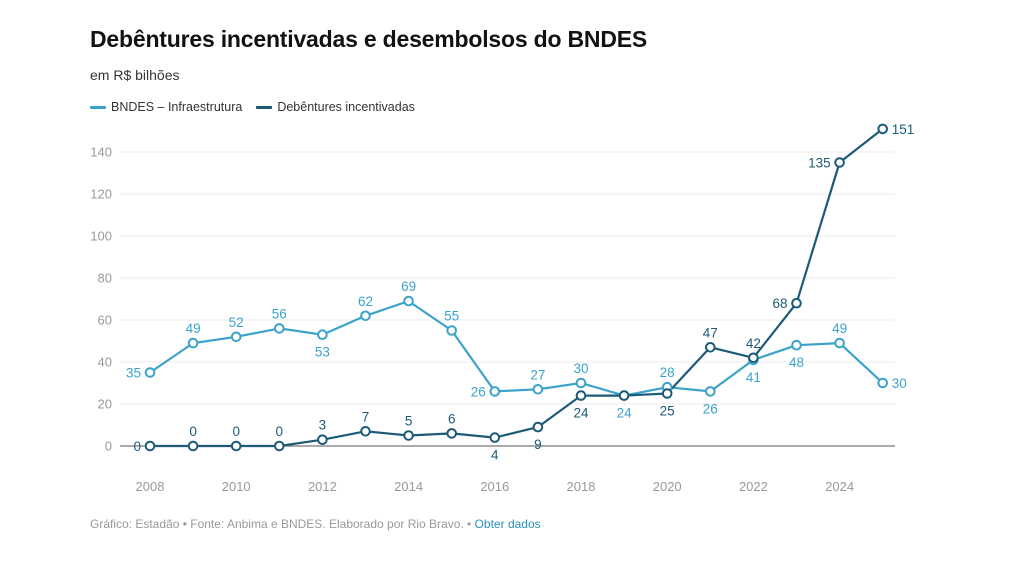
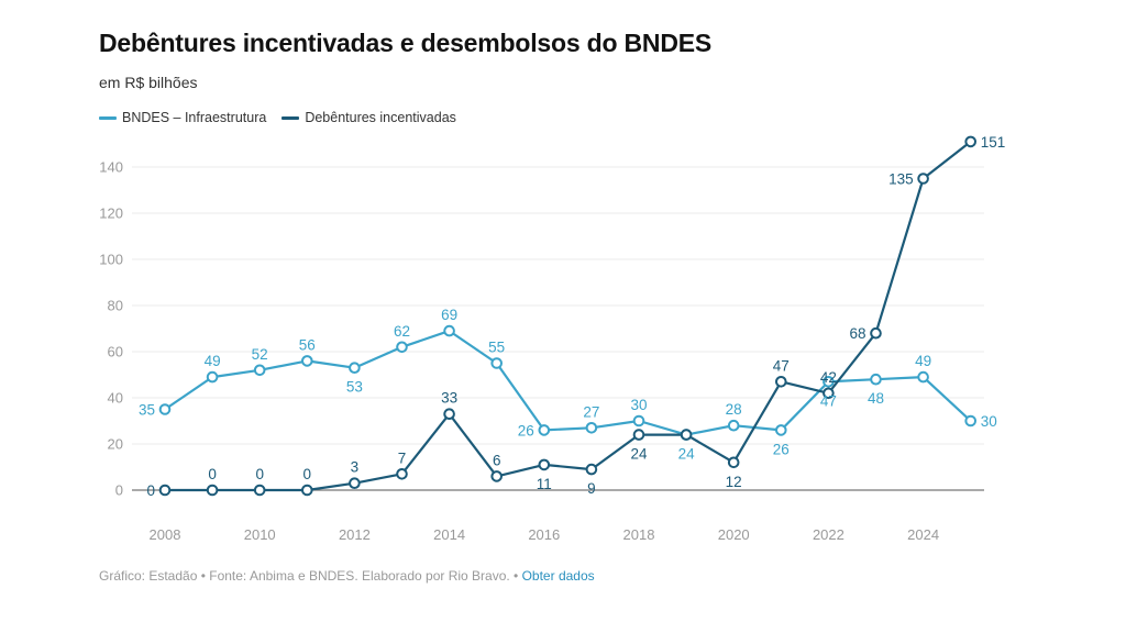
Debêntures incentivadas/2014: 5 -> 33
Debêntures incentivadas/2016: 4 -> 11
Debêntures incentivadas/2020: 25 -> 12
BNDES – Infraestrutura/2022: 41 -> 47
